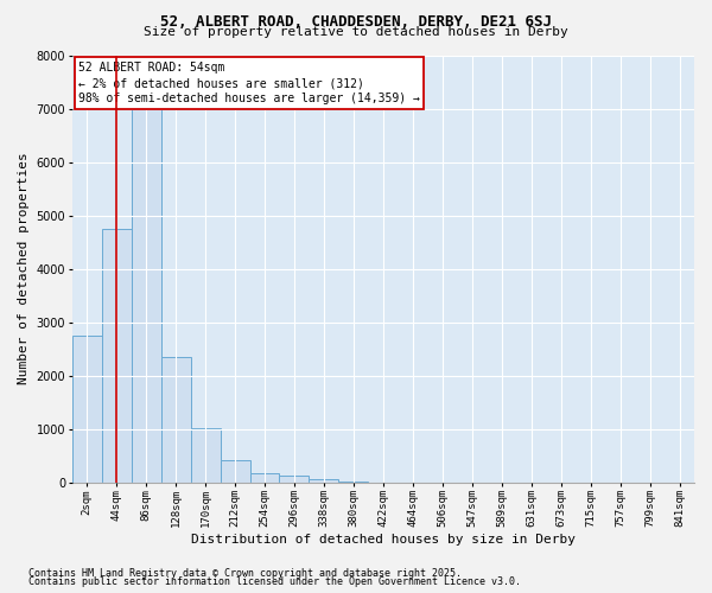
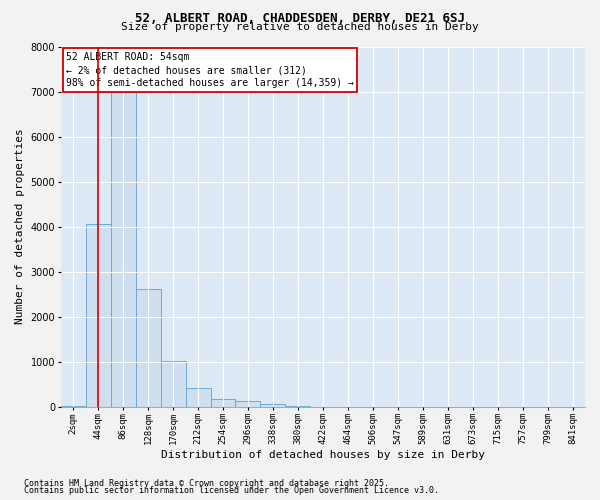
2sqm: 2750 -> 20
44sqm: 4750 -> 4050
128sqm: 2350 -> 2620
